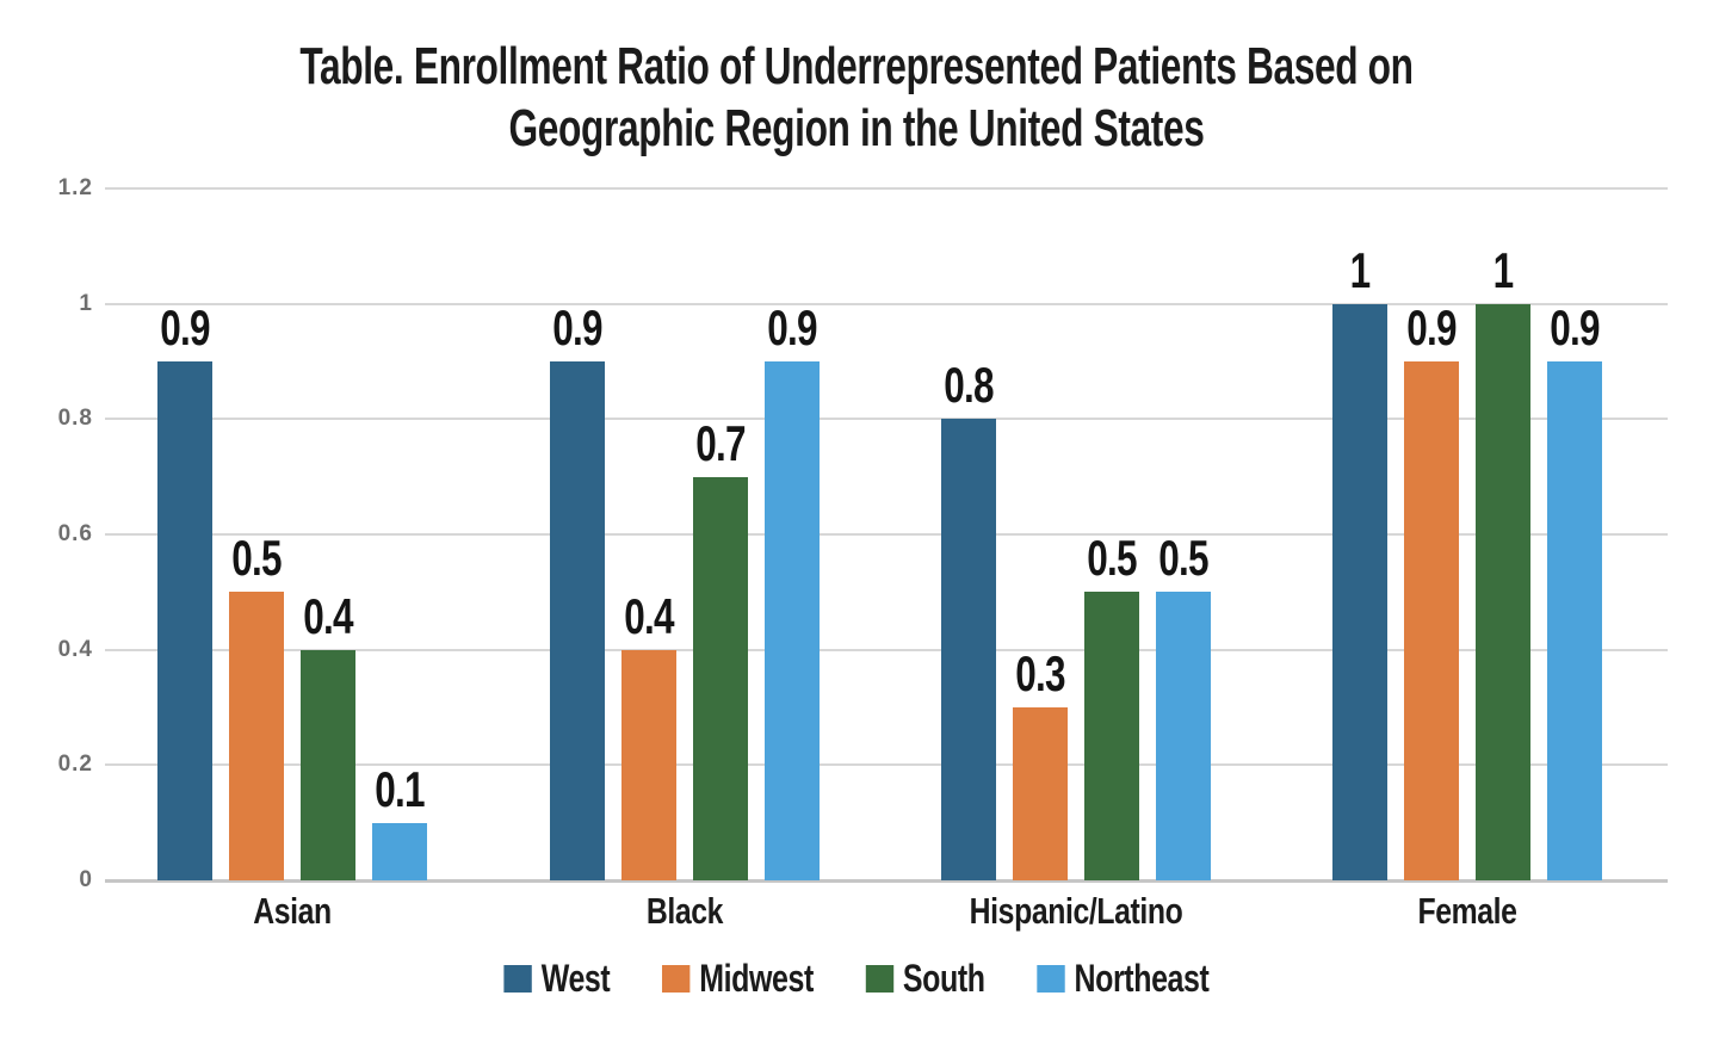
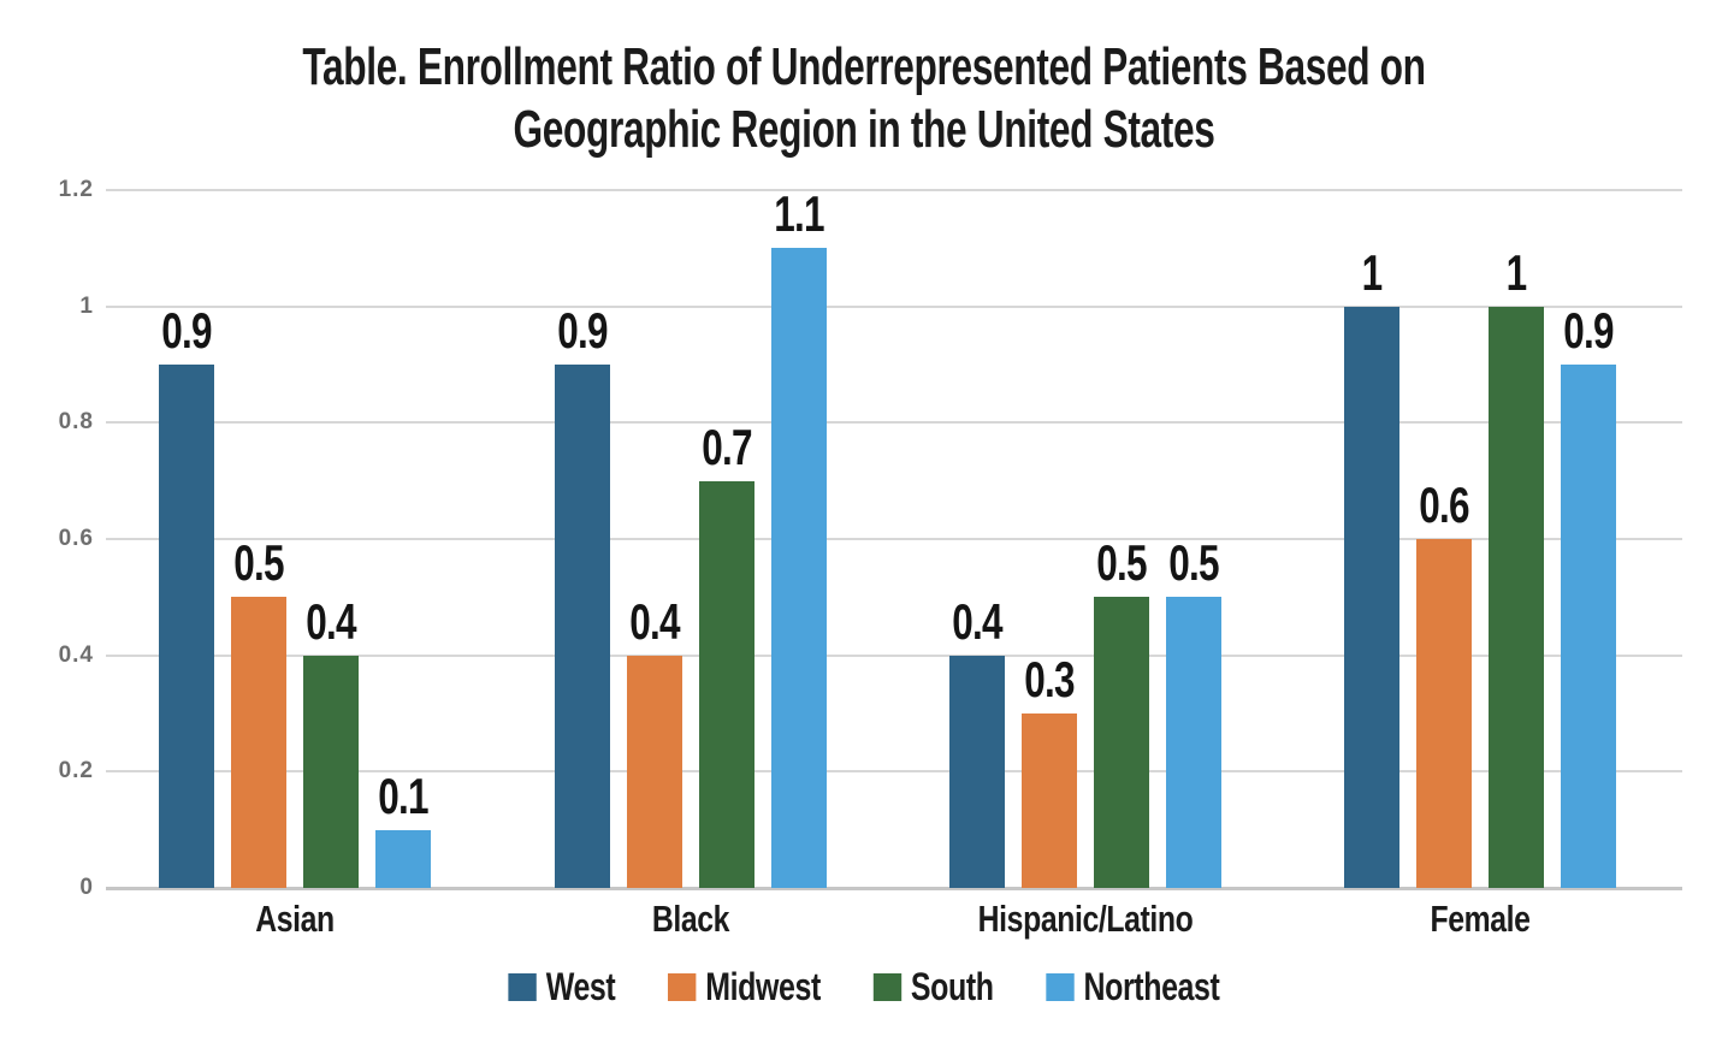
Northeast/Black: 0.9 -> 1.1
West/Hispanic/Latino: 0.8 -> 0.4
Midwest/Female: 0.9 -> 0.6
